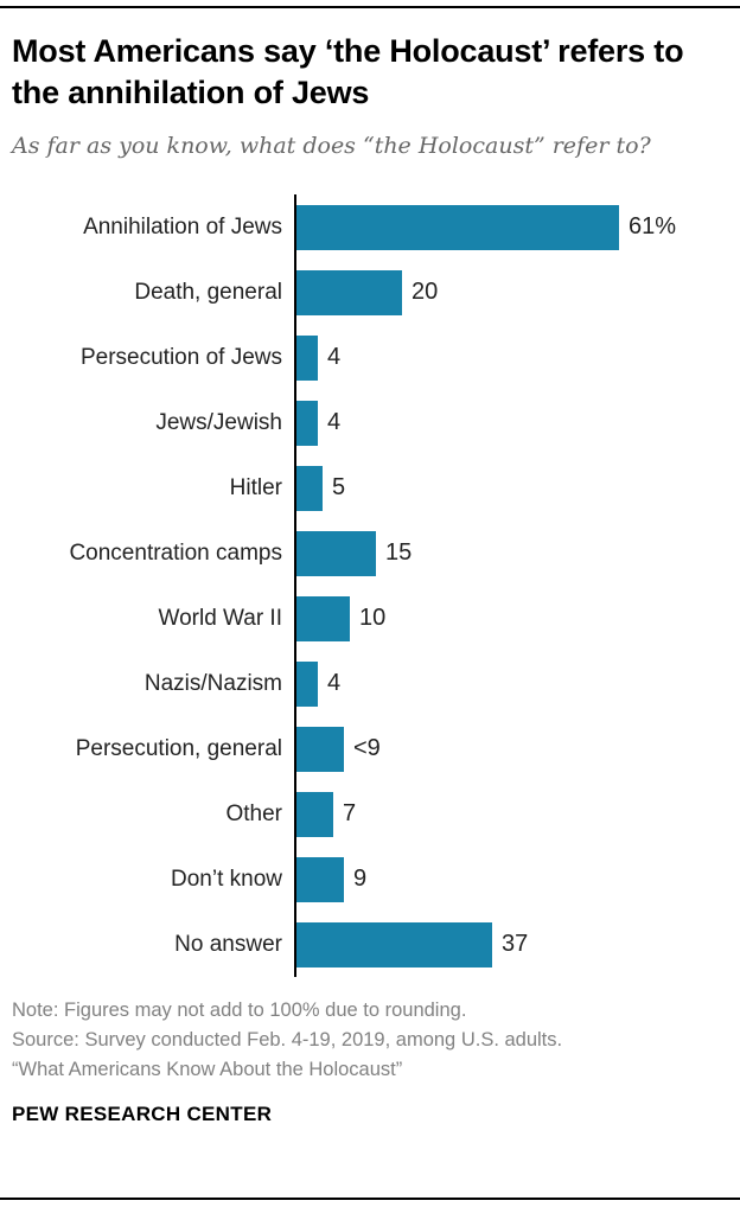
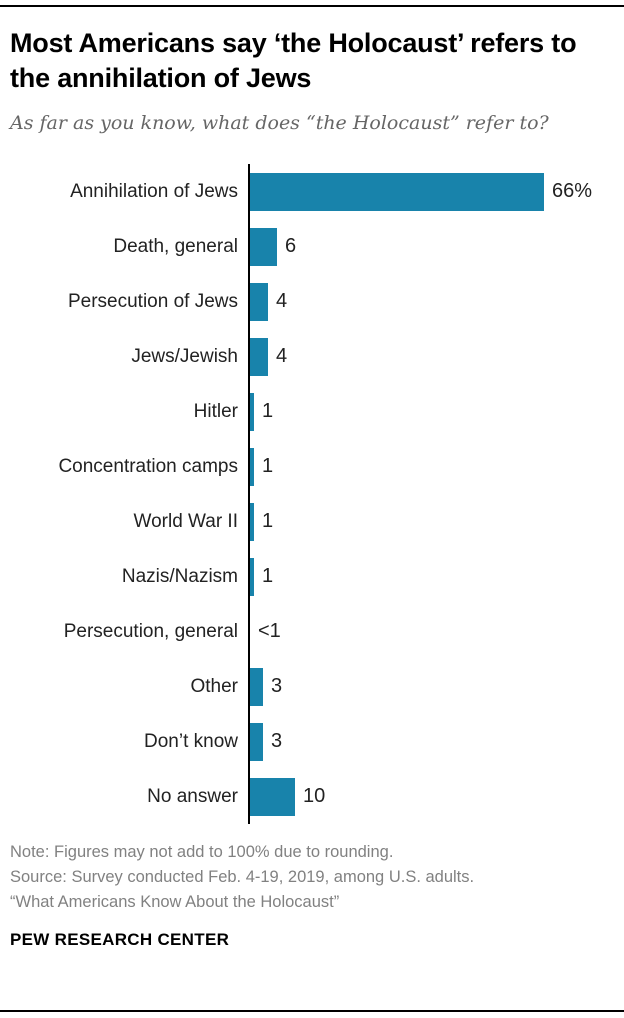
Annihilation of Jews: 61% -> 66%
Death, general: 20 -> 6
Hitler: 5 -> 1
Concentration camps: 15 -> 1
World War II: 10 -> 1
Nazis/Nazism: 4 -> 1
Persecution, general: 9 -> 1
Other: 7 -> 3
Don’t know: 9 -> 3
No answer: 37 -> 10
